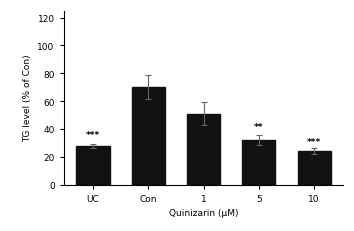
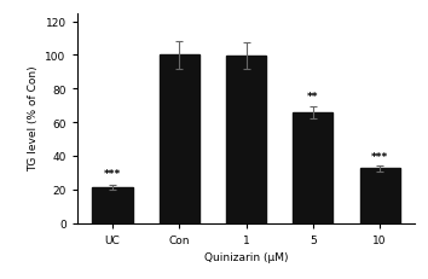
UC: 28 -> 22
Con: 70 -> 100
1: 51 -> 100
5: 32 -> 66
10: 24 -> 32
